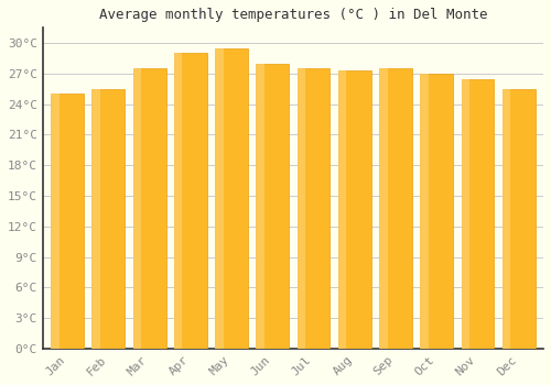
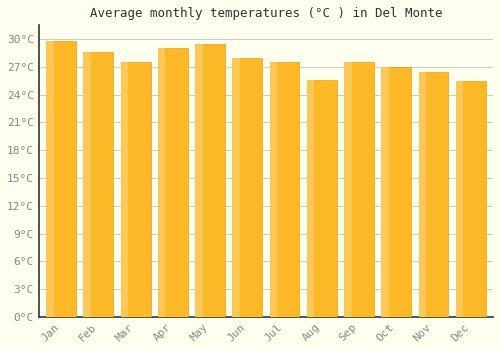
Jan: 25.0°C -> 29.8°C
Feb: 25.5°C -> 28.6°C
Aug: 27.3°C -> 25.6°C
